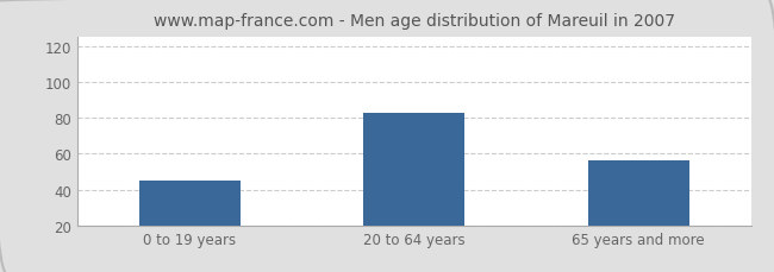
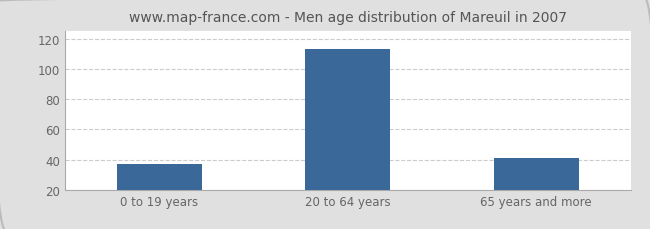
0 to 19 years: 45 -> 37
20 to 64 years: 83 -> 113
65 years and more: 56 -> 41
